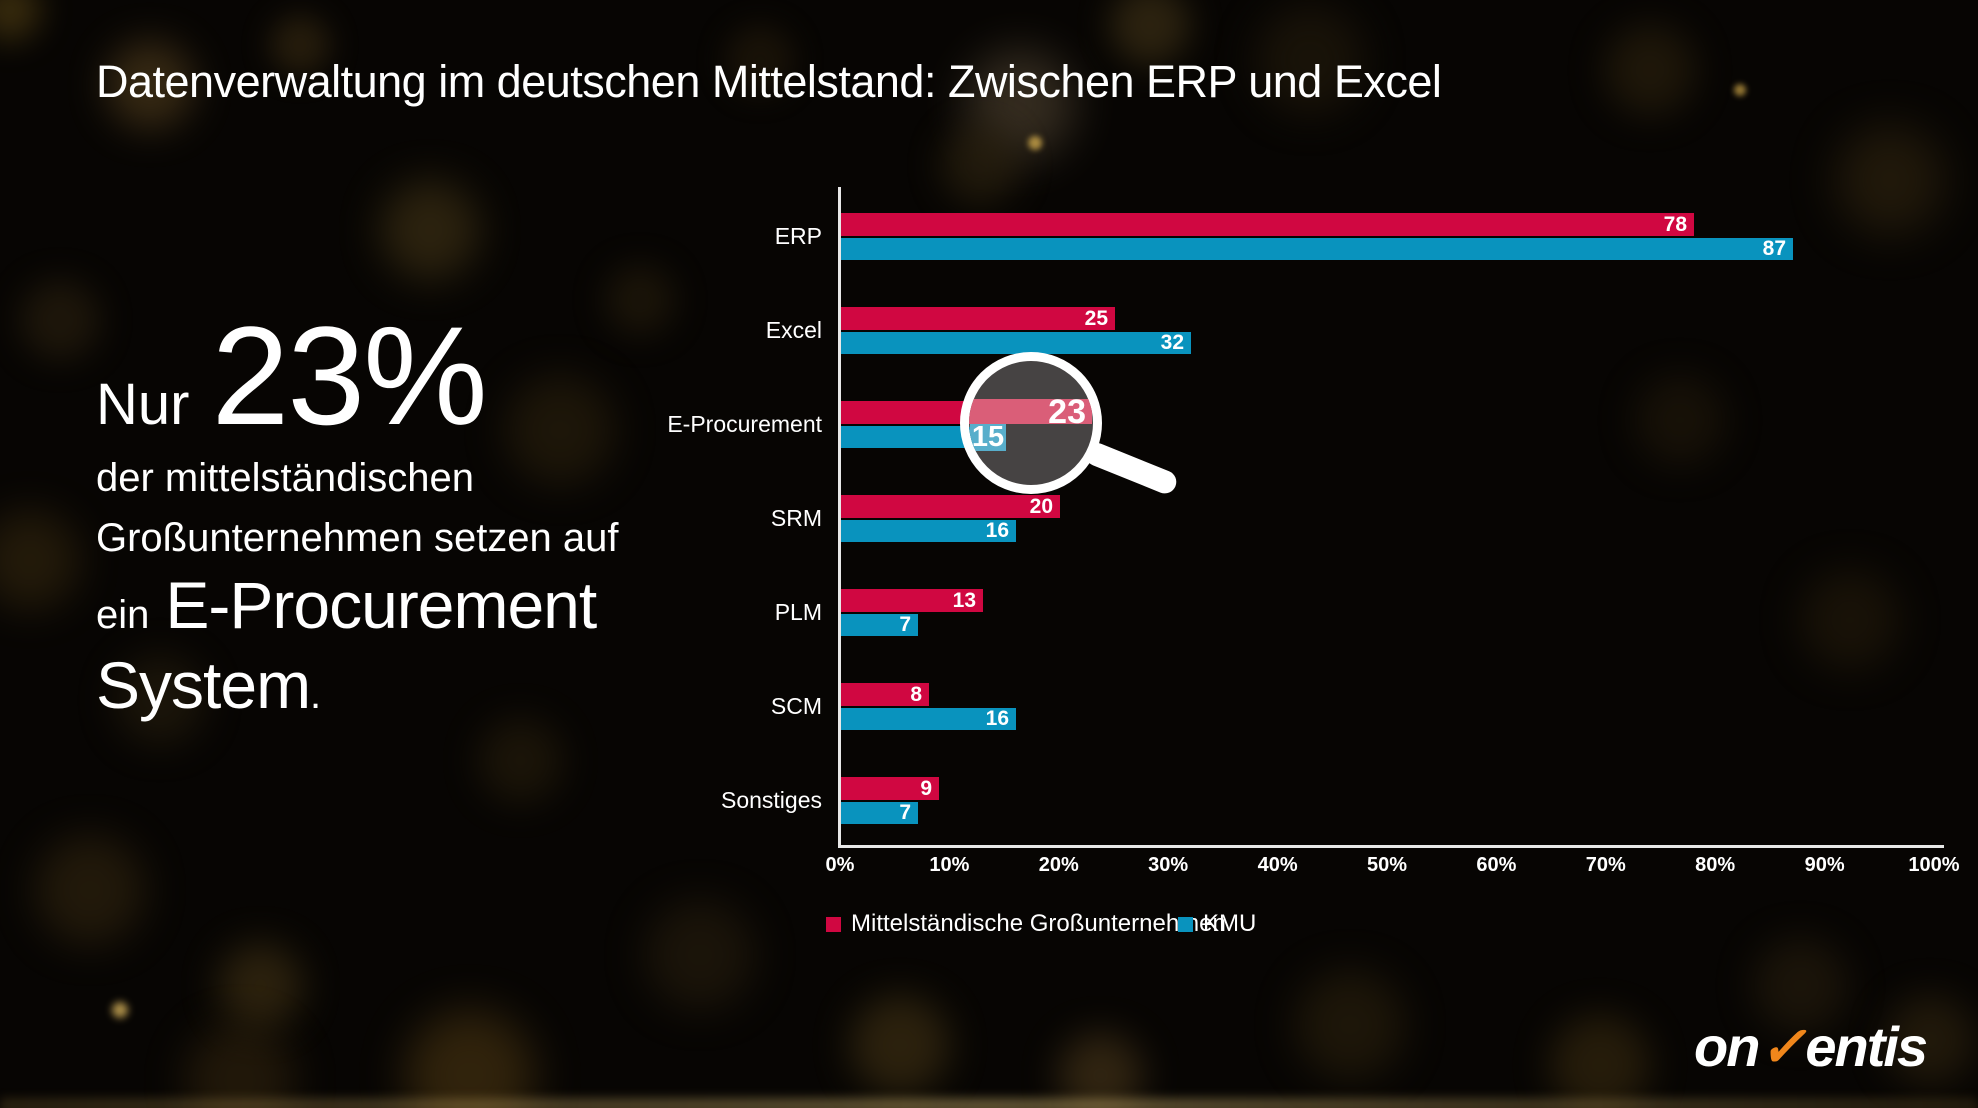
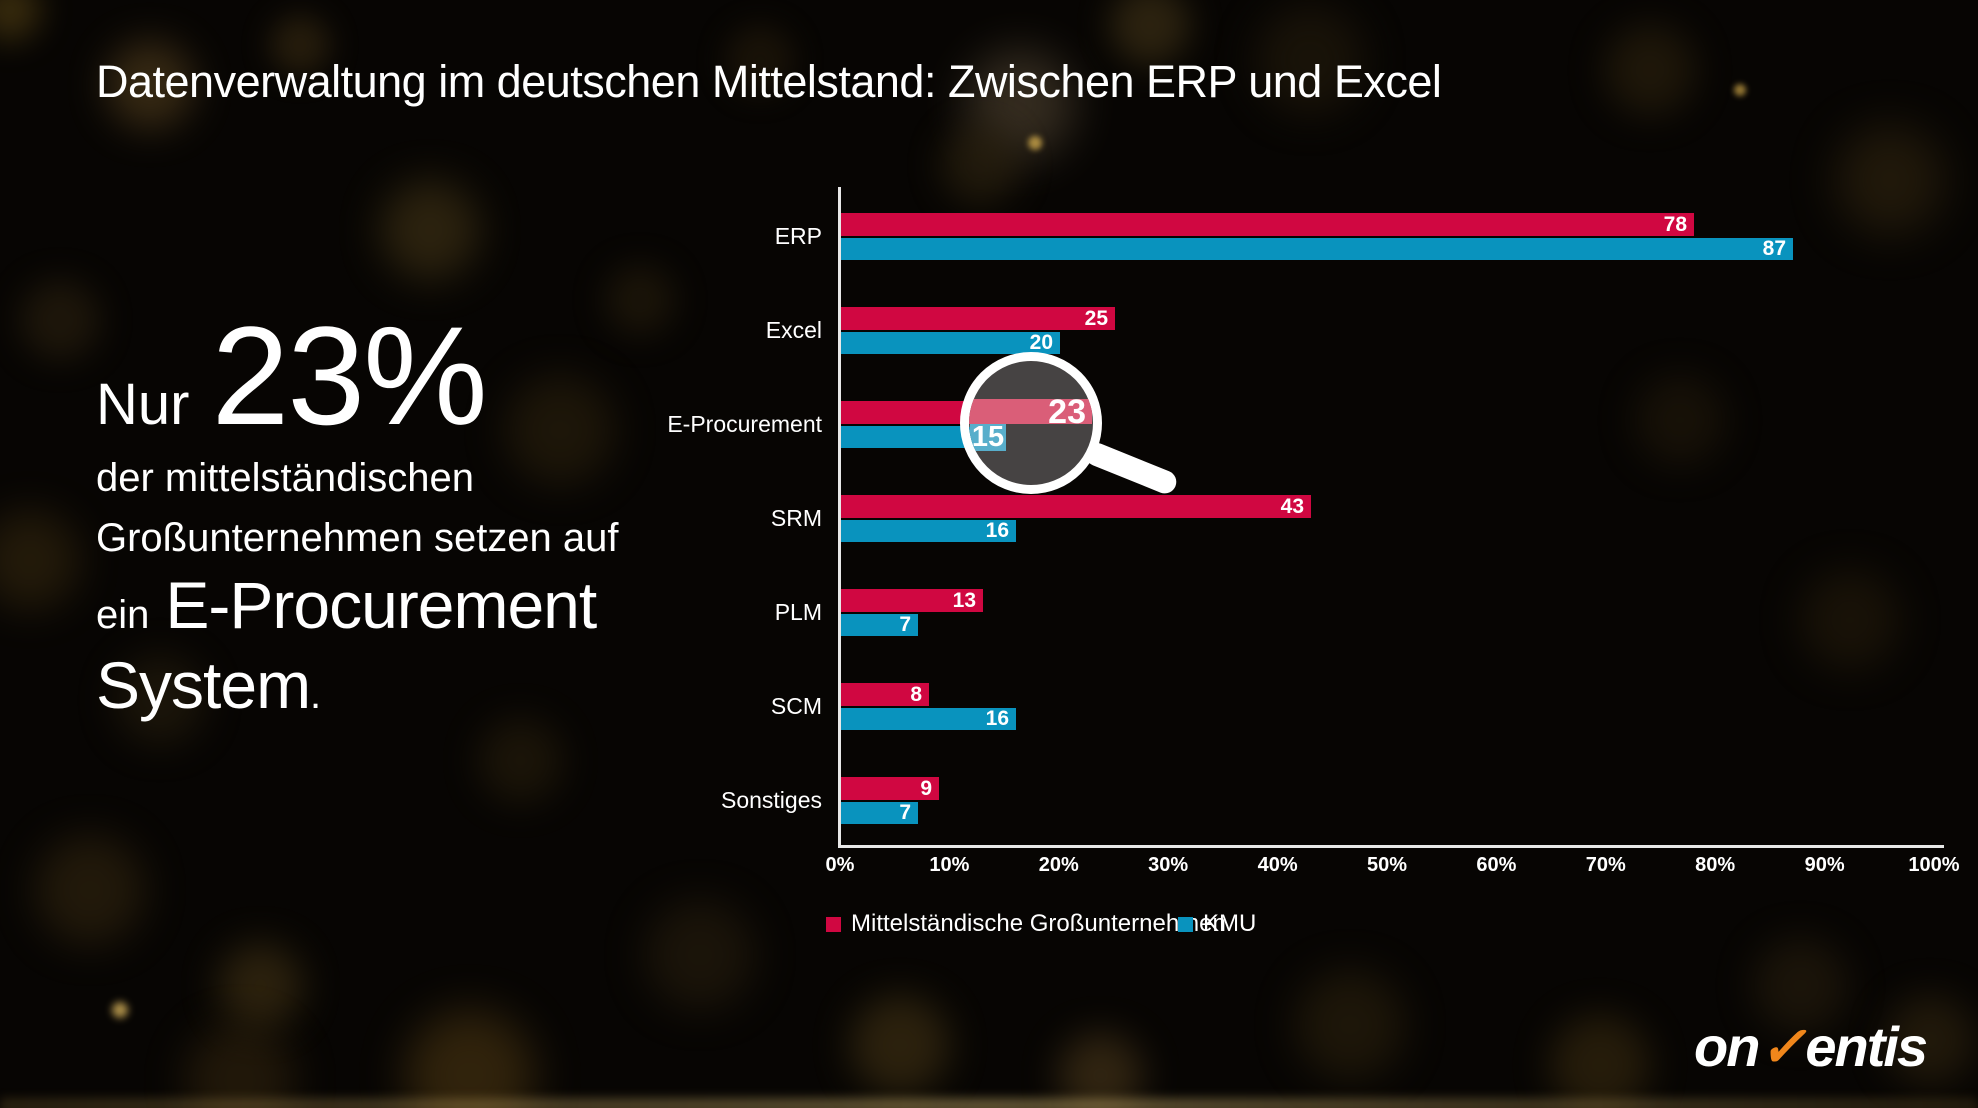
KMU/Excel: 32 -> 20
Mittelständische Großunternehmen/SRM: 20 -> 43
